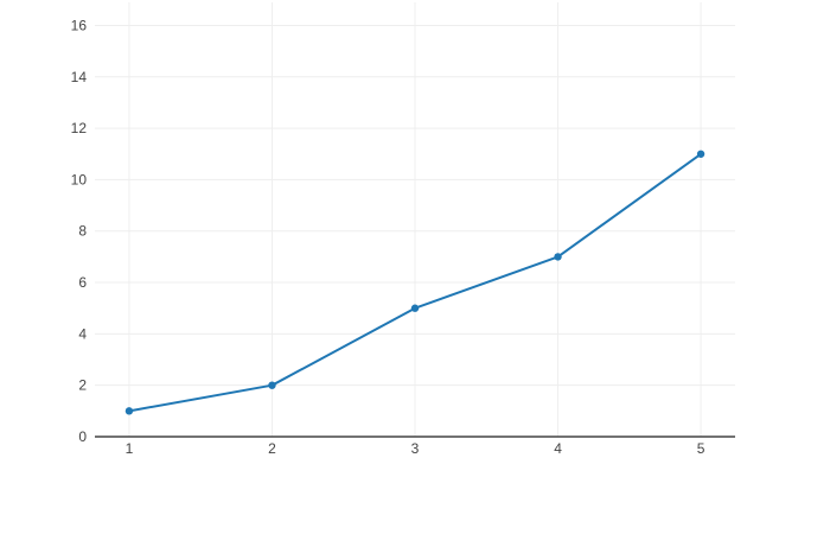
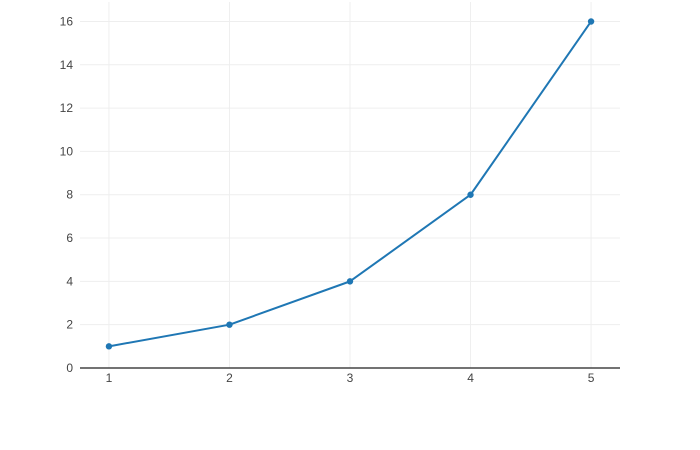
3: 5 -> 4
4: 7 -> 8
5: 11 -> 16
